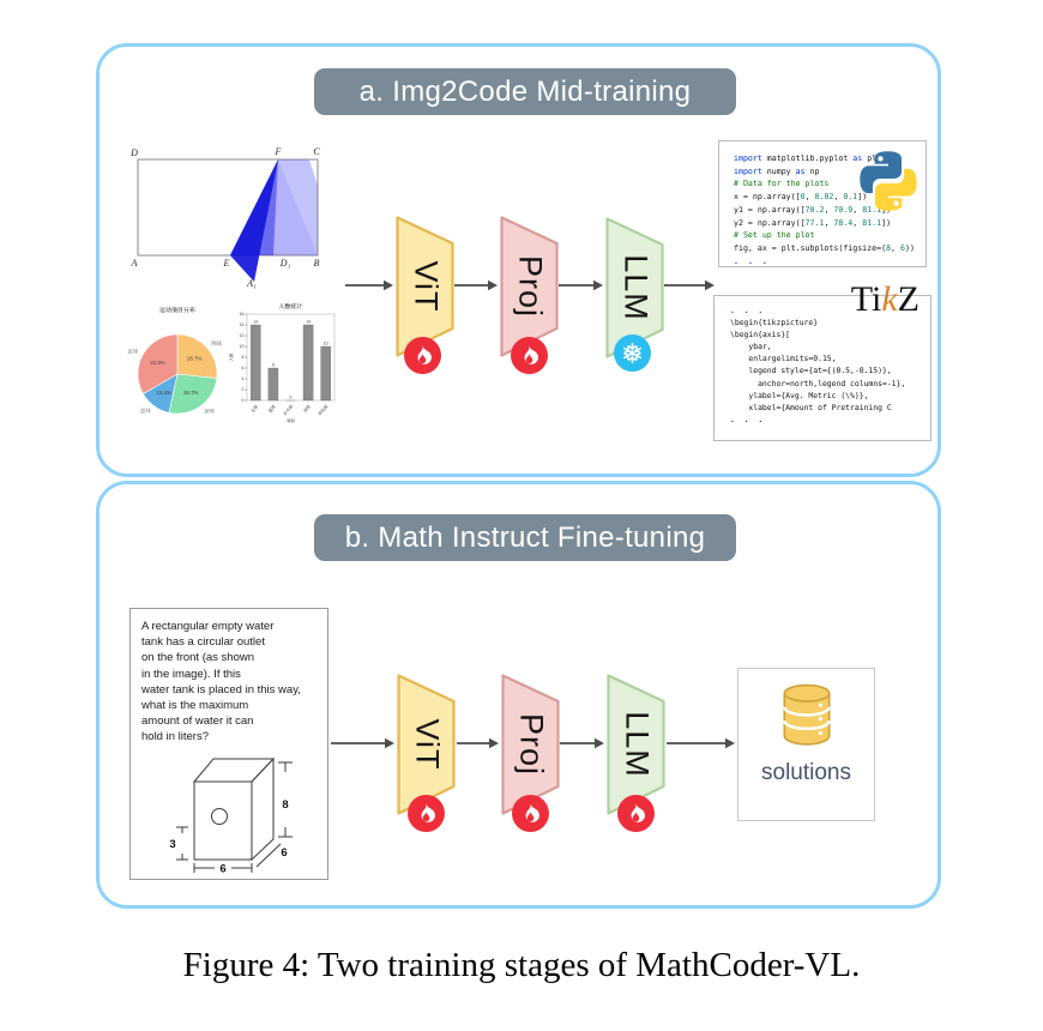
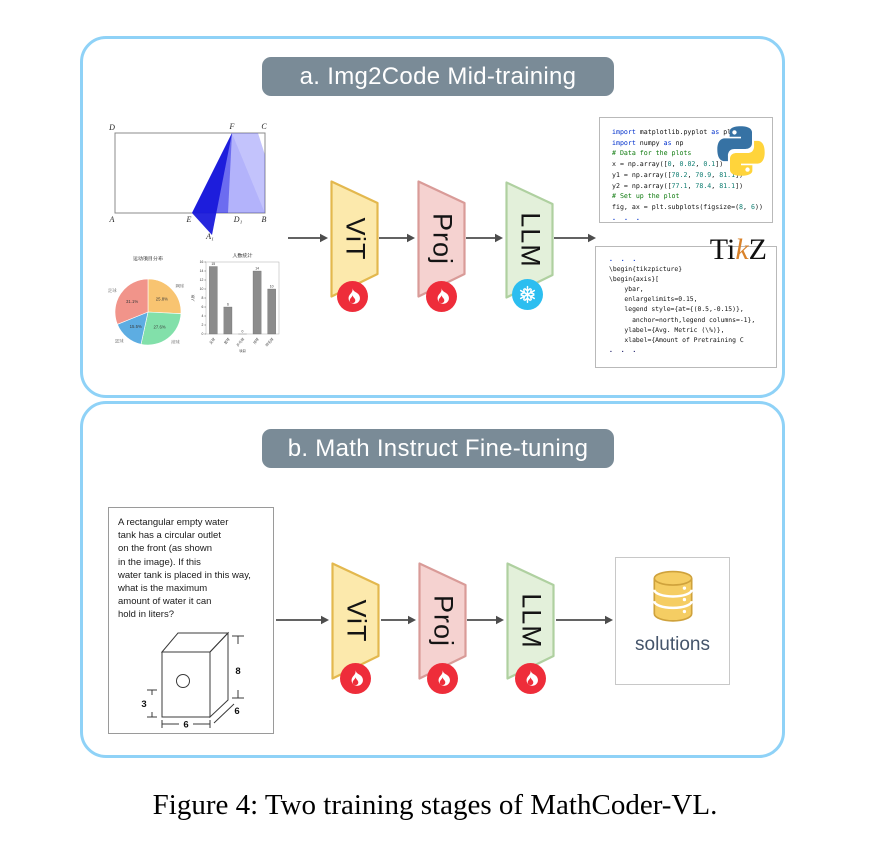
运动项目分布/网球: 26.7% -> 25.8%
运动项目分布/排球: 26.7% -> 27.6%
运动项目分布/篮球: 13.3% -> 15.5%
运动项目分布/足球: 33.3% -> 31.1%
人数统计/足球: 14 -> 15
